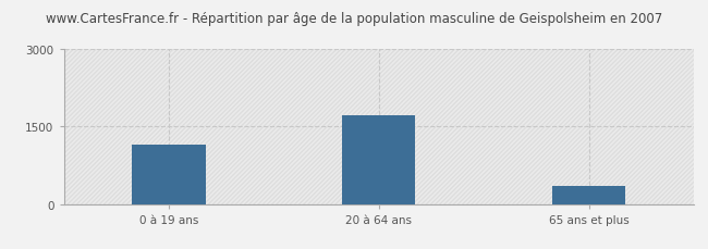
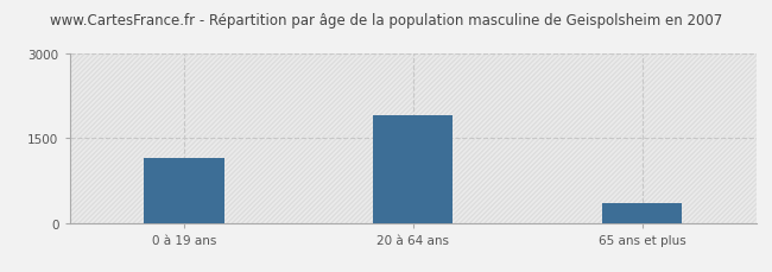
20 à 64 ans: 1720 -> 1900
